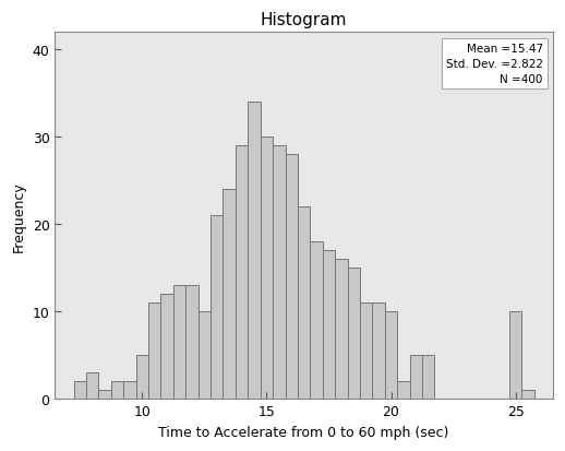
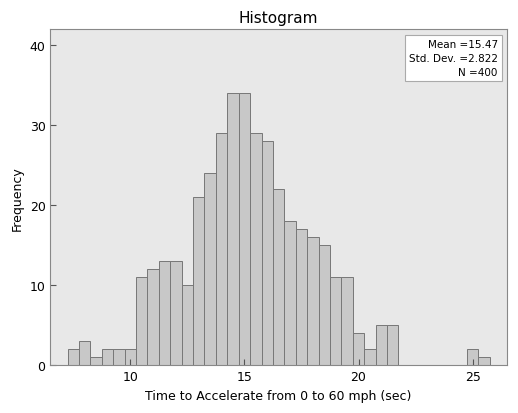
10: 5 -> 2
15: 30 -> 34
20: 10 -> 4
25: 10 -> 2
